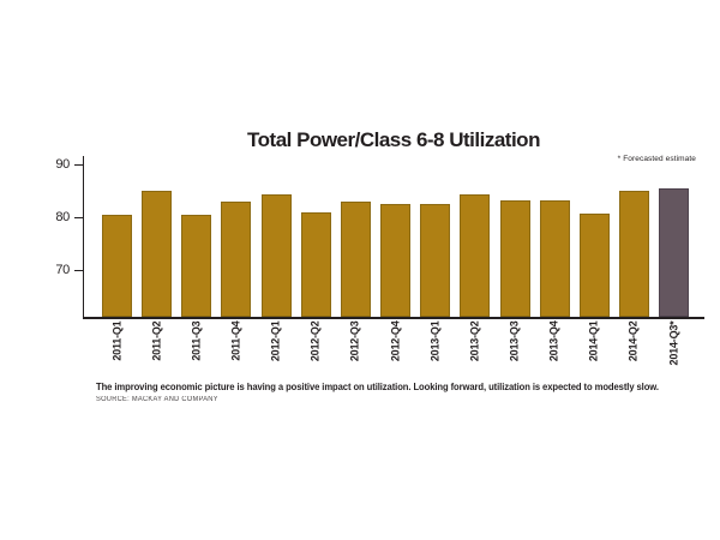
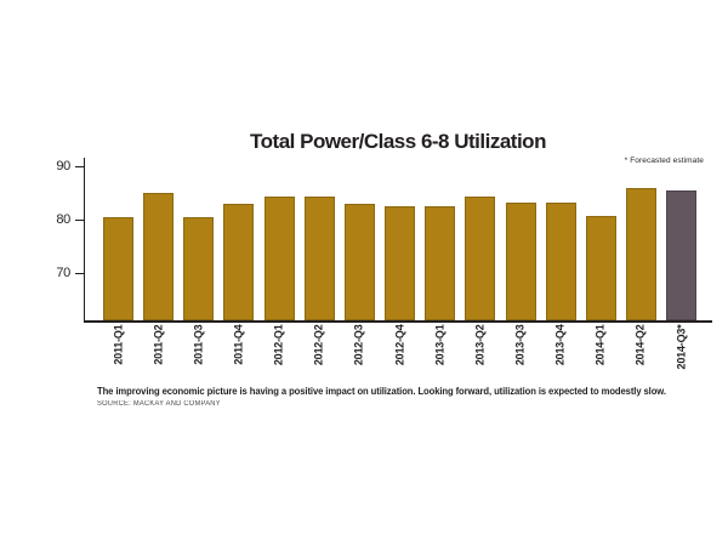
2012-Q2: 81 -> 84
2014-Q2: 85 -> 86
